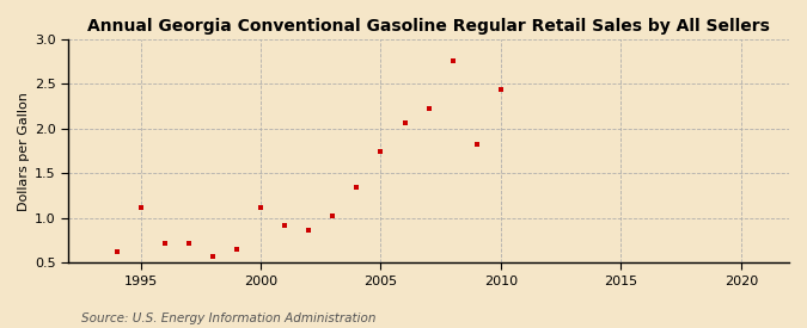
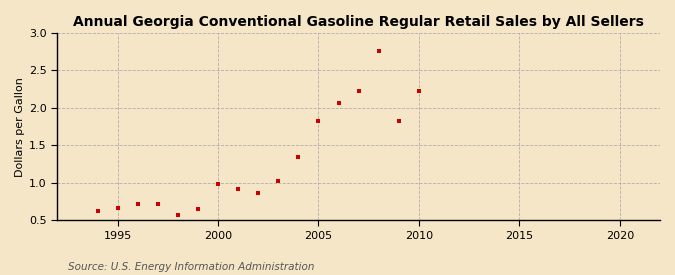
1995: 1.12 -> 0.67
2000: 1.12 -> 0.98
2005: 1.74 -> 1.83
2010: 2.44 -> 2.22
